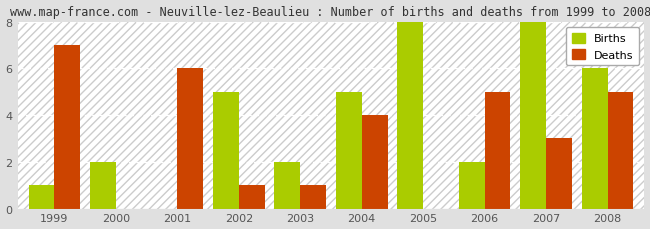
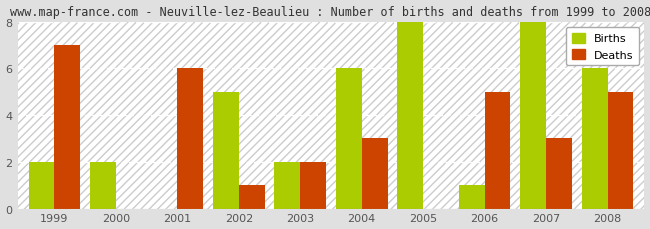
Births/1999: 1 -> 2
Deaths/2003: 1 -> 2
Births/2004: 5 -> 6
Deaths/2004: 4 -> 3
Births/2006: 2 -> 1
